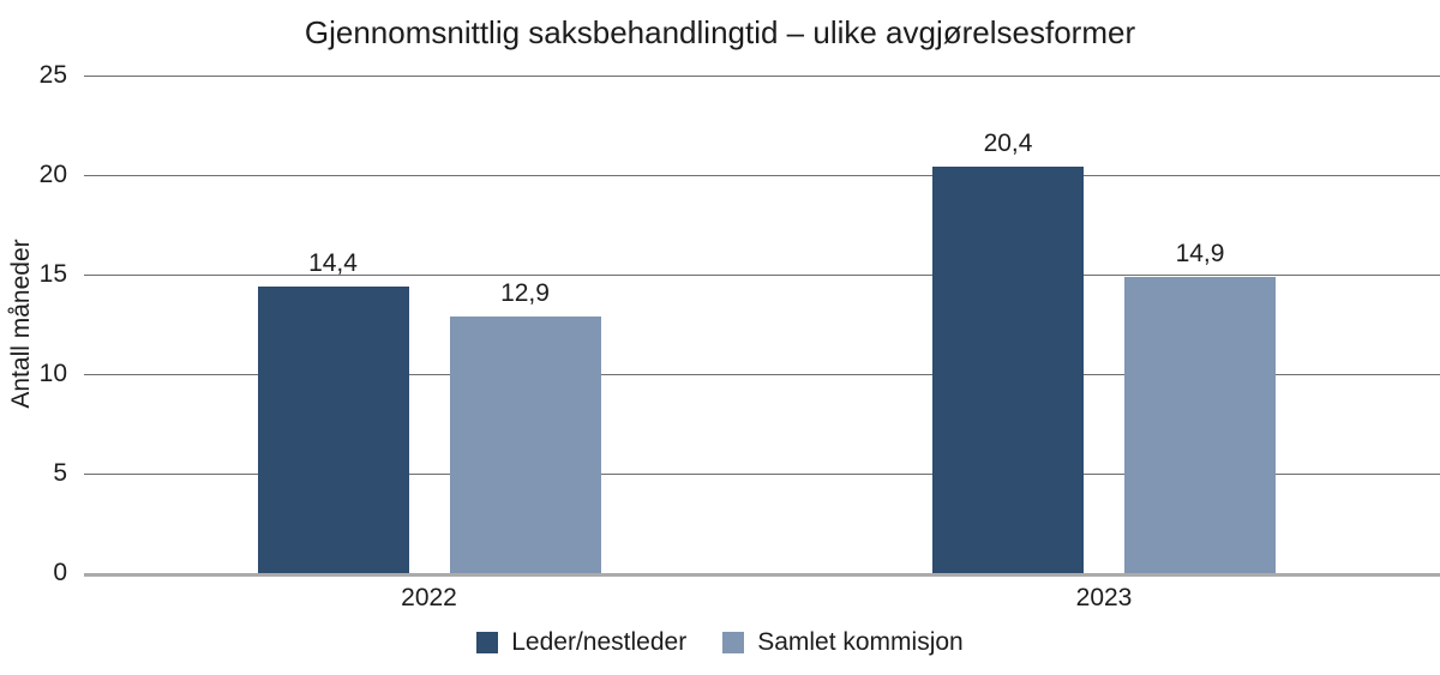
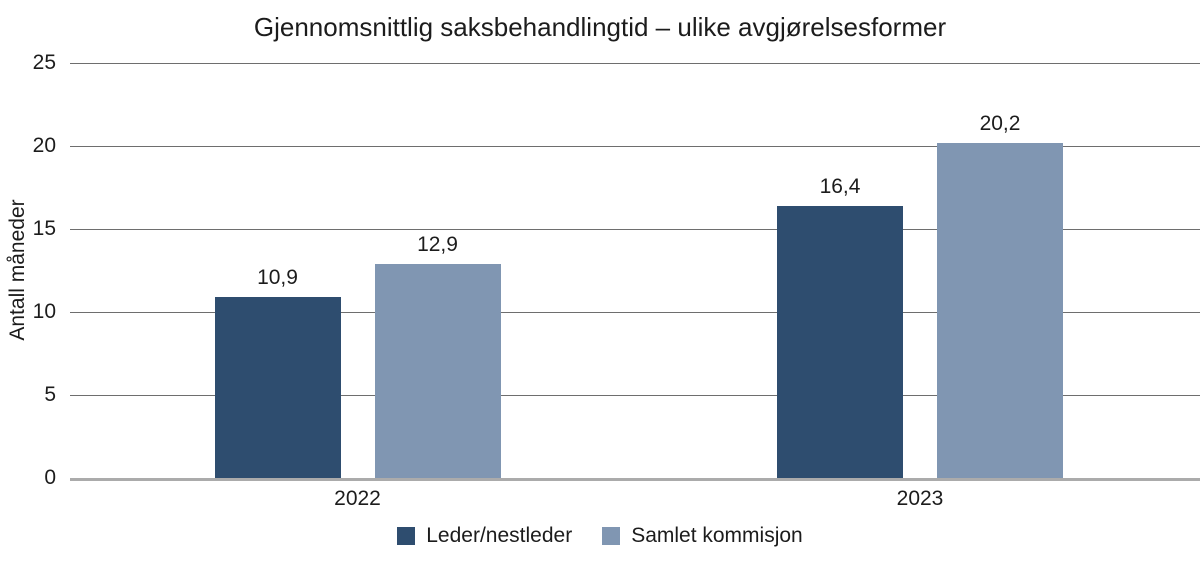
Leder/nestleder/2022: 14,4 -> 10,9
Leder/nestleder/2023: 20,4 -> 16,4
Samlet kommisjon/2023: 14,9 -> 20,2
